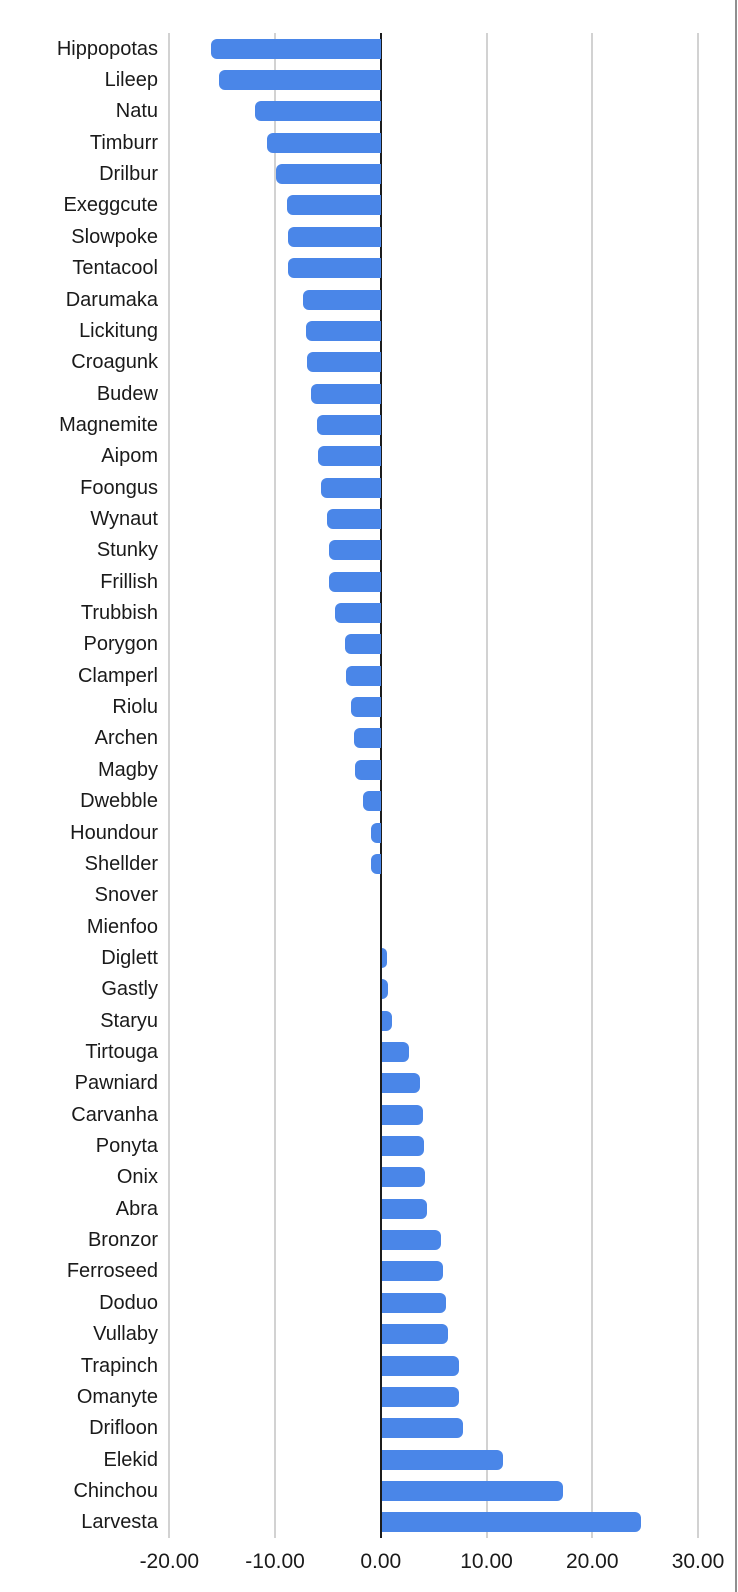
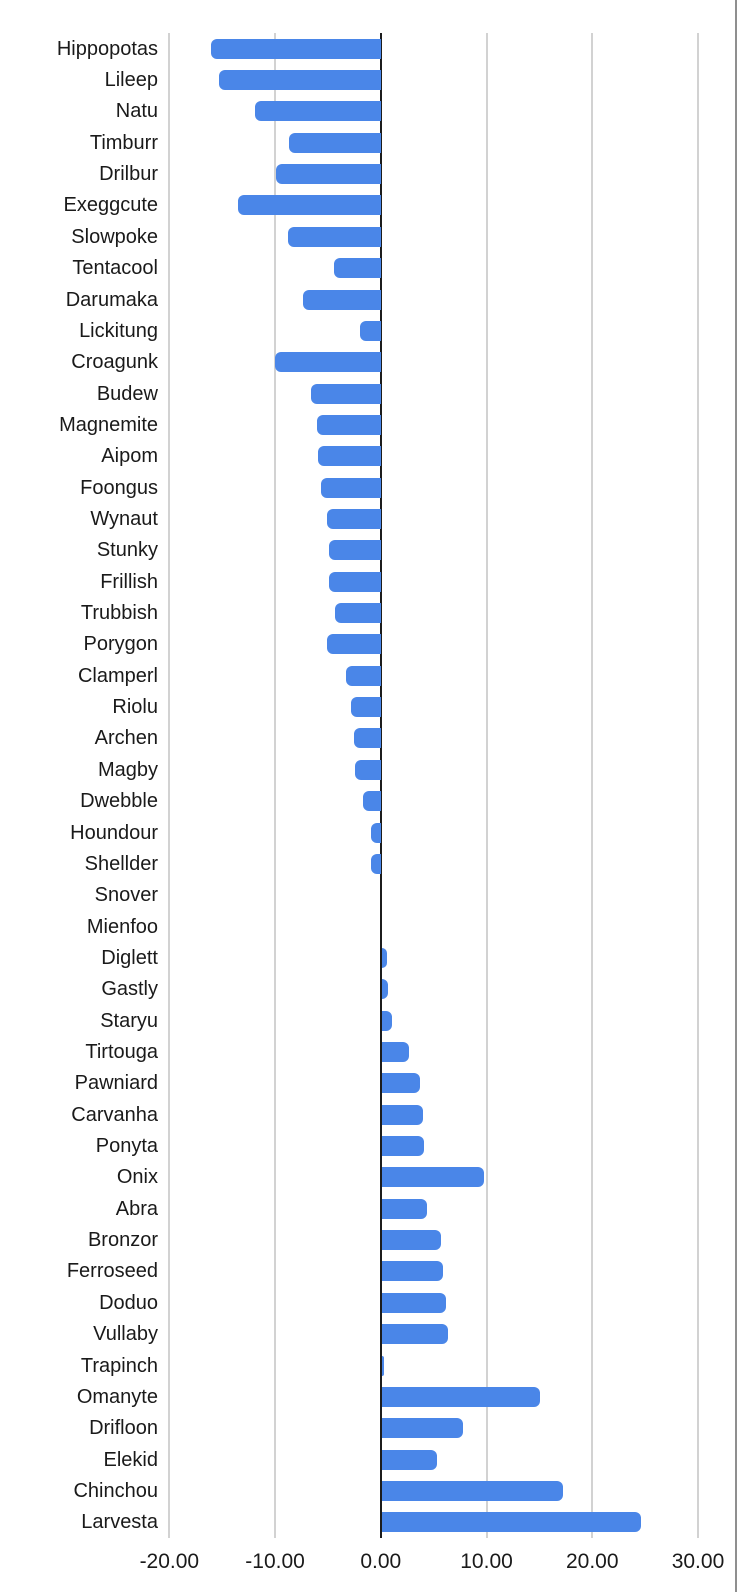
Timburr: -10.8 -> -8.7
Exeggcute: -8.9 -> -13.5
Tentacool: -8.8 -> -4.4
Lickitung: -7.1 -> -2.0
Croagunk: -7.0 -> -10.0
Porygon: -3.4 -> -5.1
Onix: 4.1 -> 9.7
Trapinch: 7.3 -> 0.2
Omanyte: 7.3 -> 15.0
Elekid: 11.5 -> 5.2
